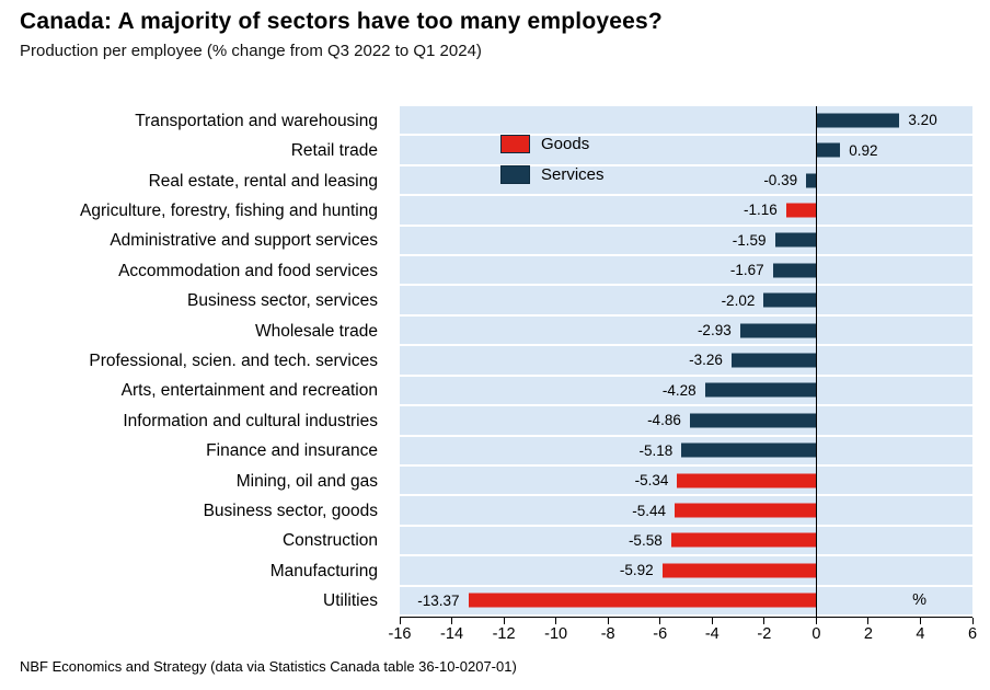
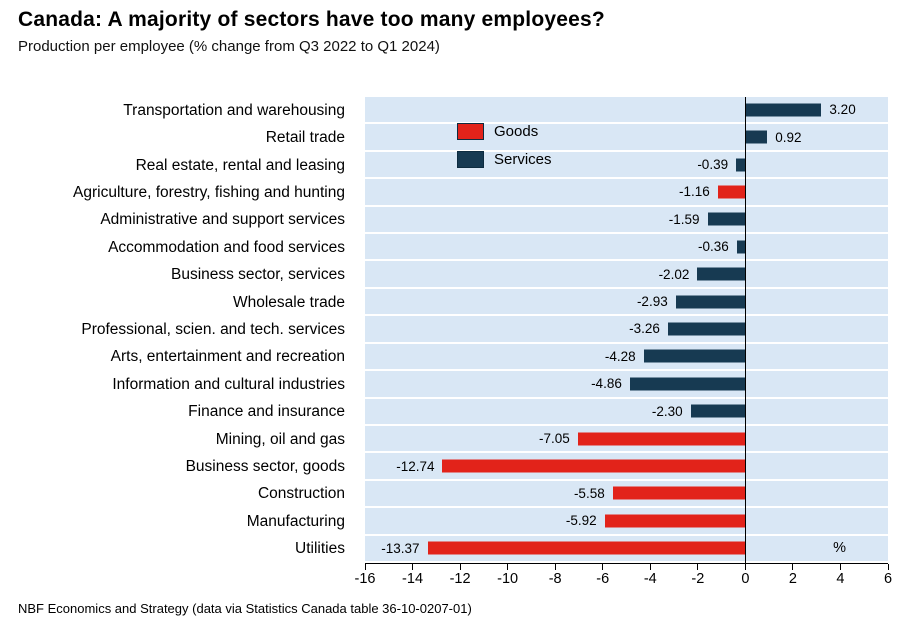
Accommodation and food services: -1.67 -> -0.36
Finance and insurance: -5.18 -> -2.30
Mining, oil and gas: -5.34 -> -7.05
Business sector, goods: -5.44 -> -12.74
